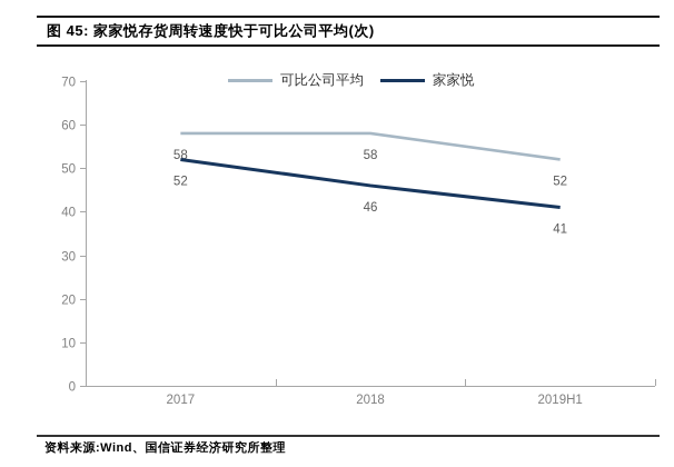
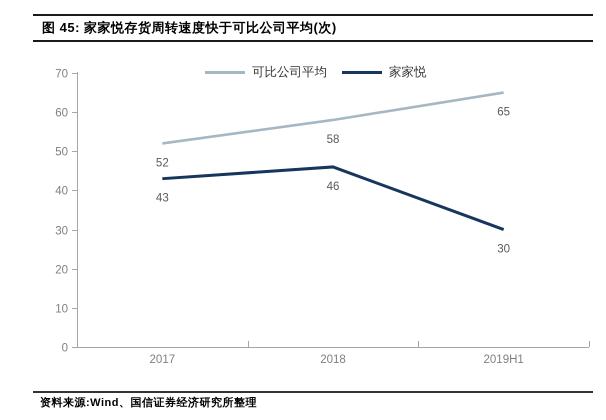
可比公司平均/2017: 58 -> 52
家家悦/2017: 52 -> 43
可比公司平均/2019H1: 52 -> 65
家家悦/2019H1: 41 -> 30
